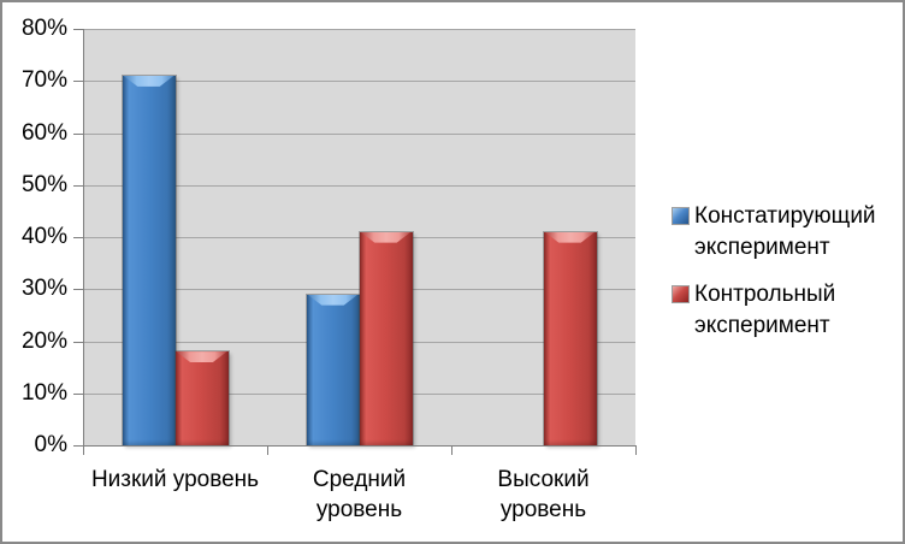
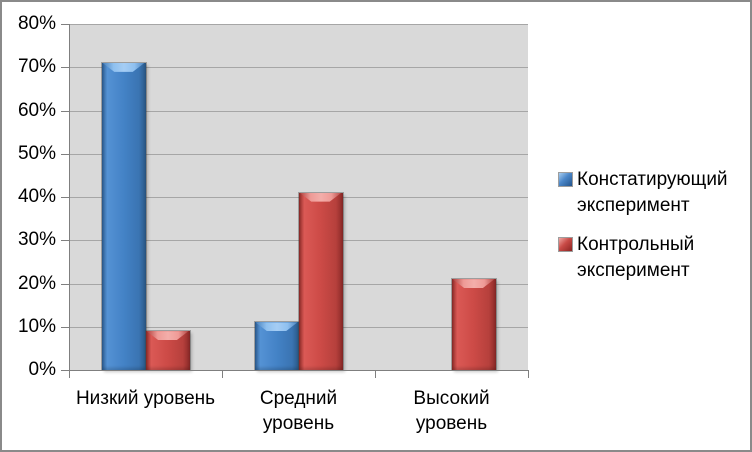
Контрольный эксперимент/Низкий уровень: 18% -> 9%
Констатирующий эксперимент/Средний уровень: 29% -> 11%
Контрольный эксперимент/Высокий уровень: 41% -> 21%
